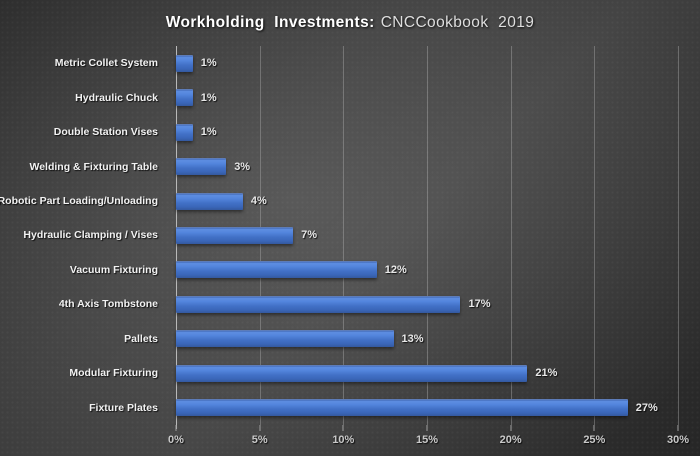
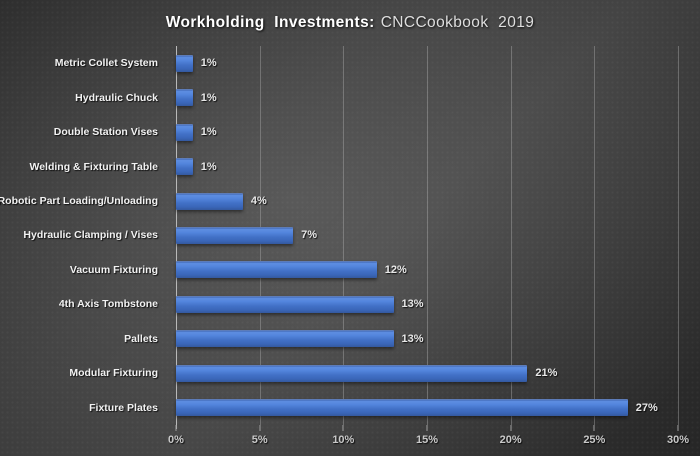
Welding & Fixturing Table: 3% -> 1%
4th Axis Tombstone: 17% -> 13%
